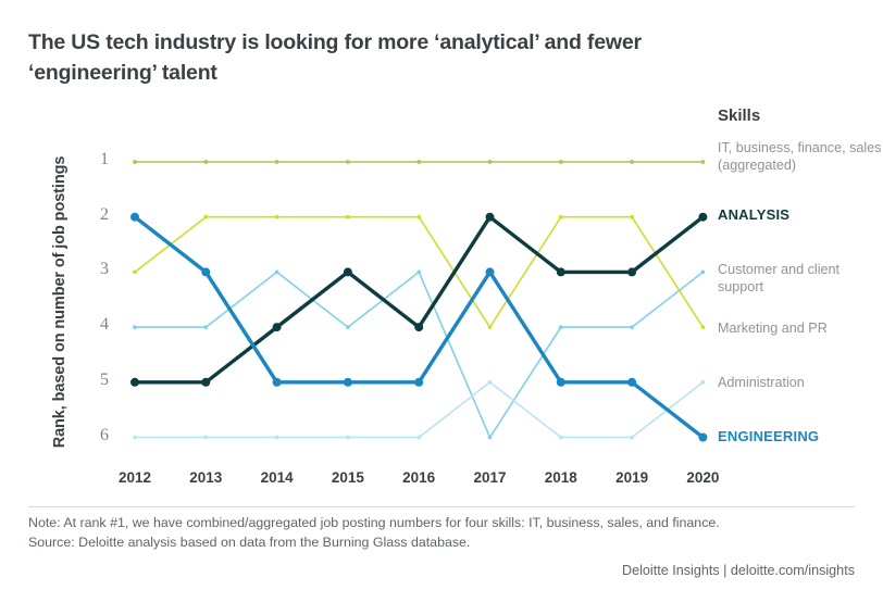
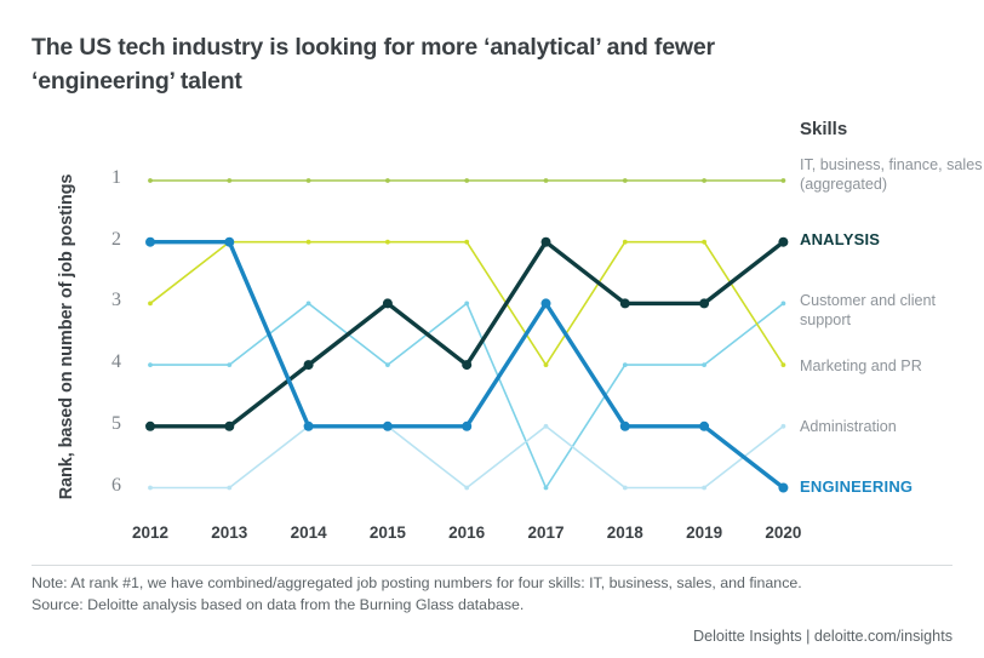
ENGINEERING/2013: 3 -> 2
Administration/2014: 6 -> 5
Administration/2015: 6 -> 5
